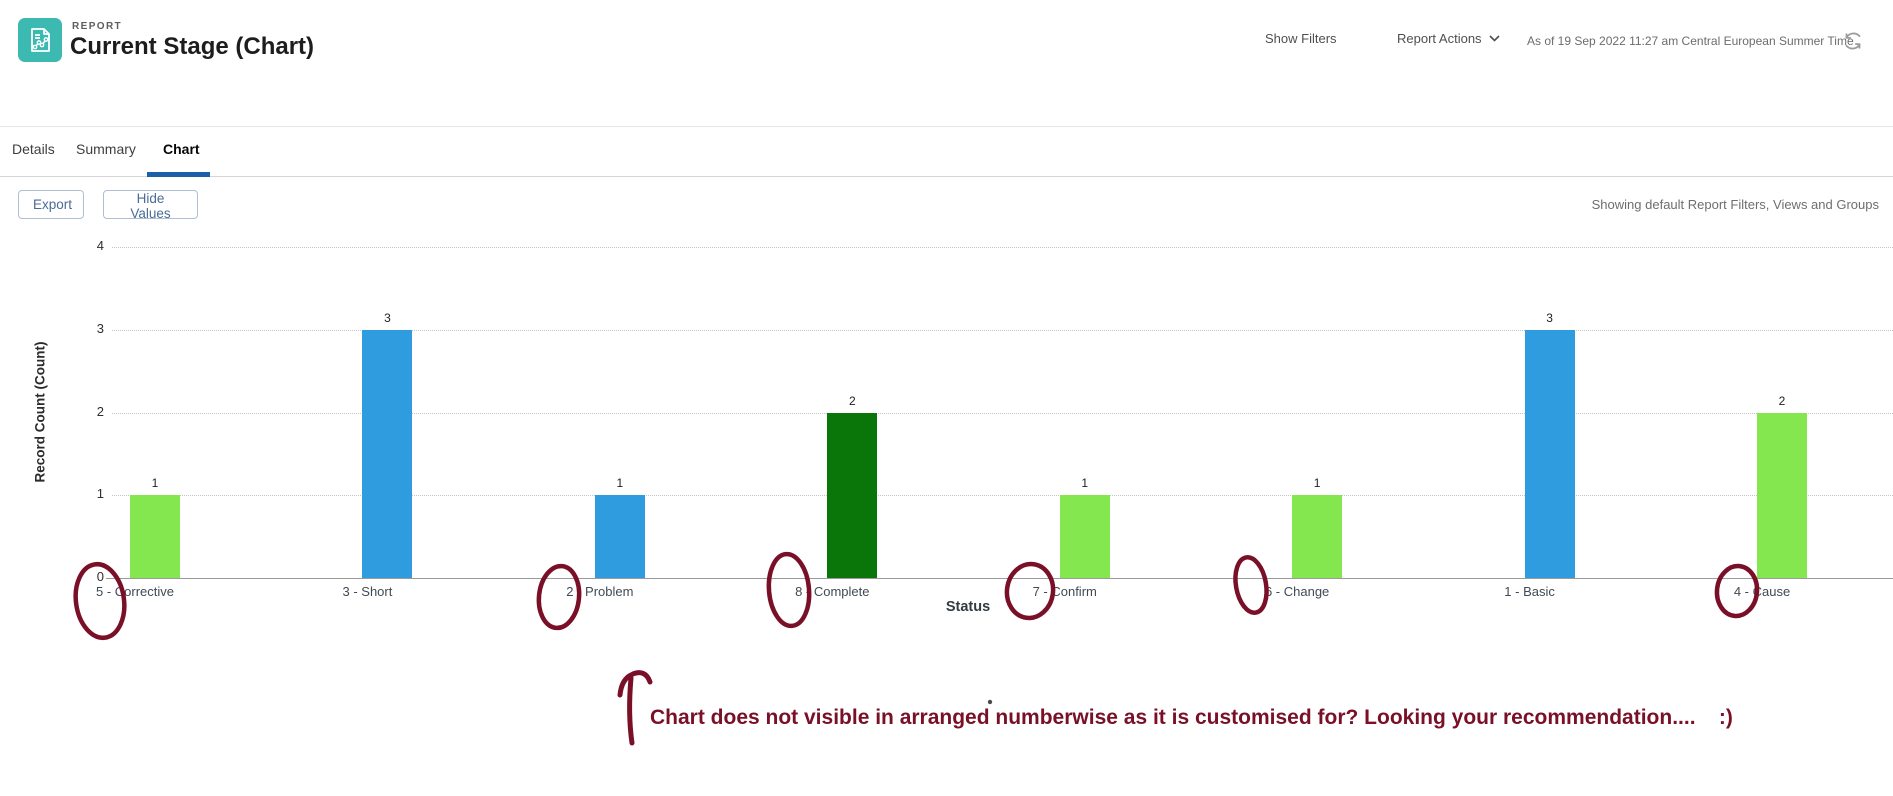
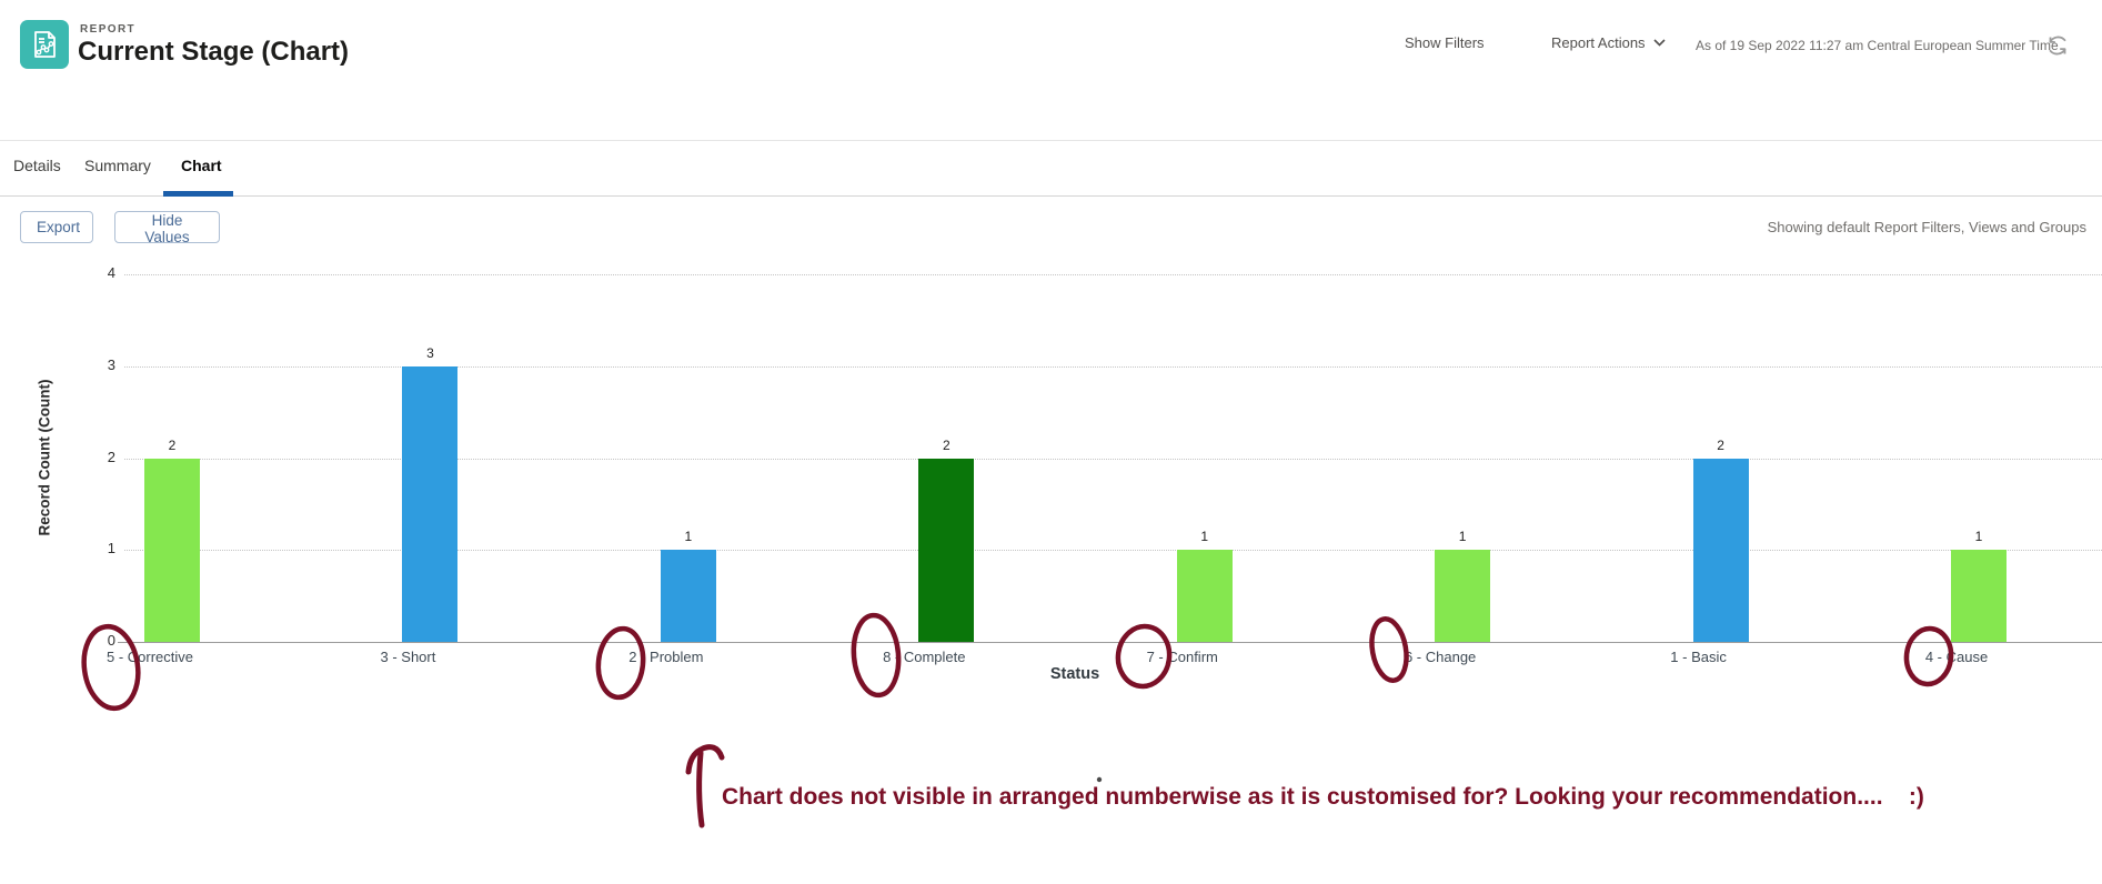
5 - Corrective: 1 -> 2
1 - Basic: 3 -> 2
4 - Cause: 2 -> 1
